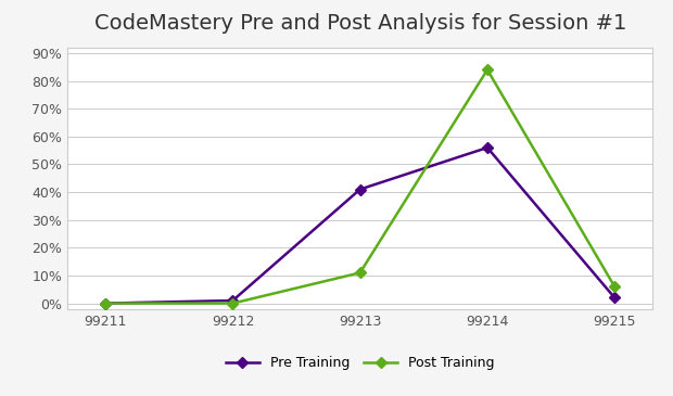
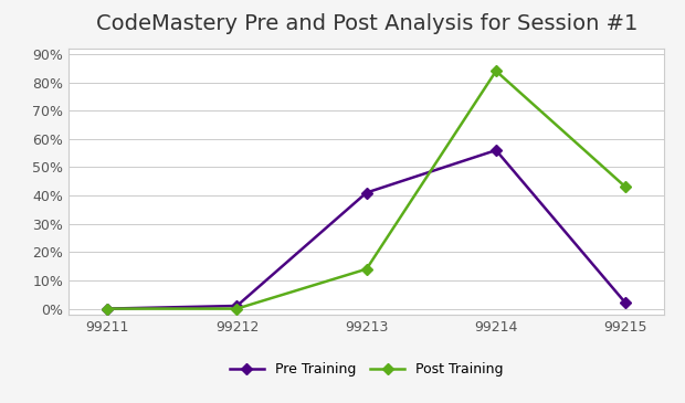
Post Training/99213: 11% -> 14%
Post Training/99215: 6% -> 43%
